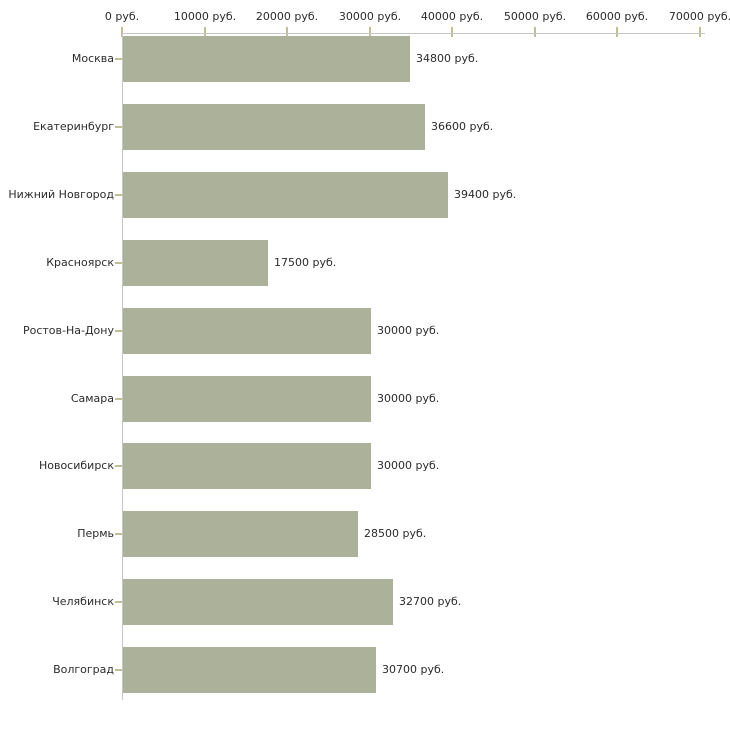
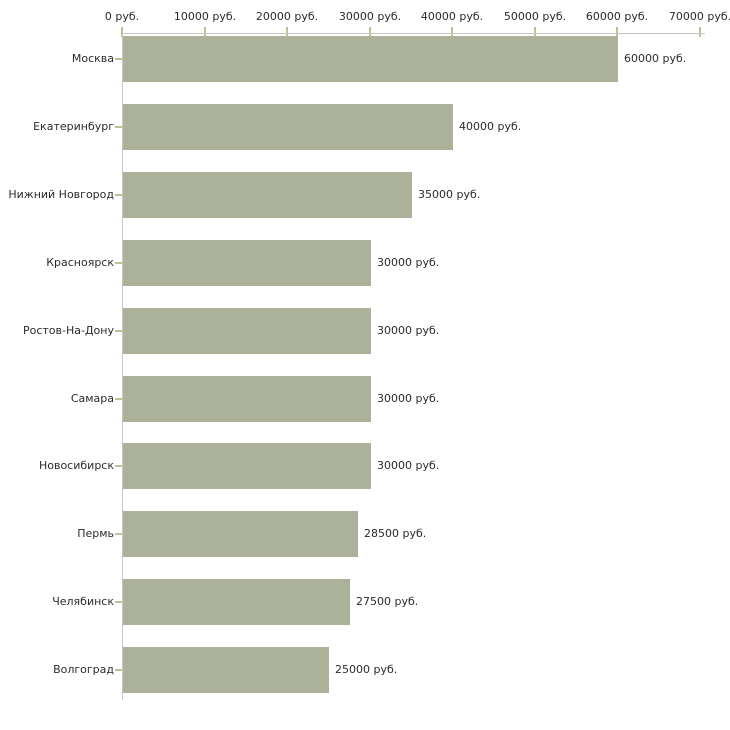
Москва: 34800 -> 60000
Екатеринбург: 36600 -> 40000
Нижний Новгород: 39400 -> 35000
Красноярск: 17500 -> 30000
Челябинск: 32700 -> 27500
Волгоград: 30700 -> 25000
